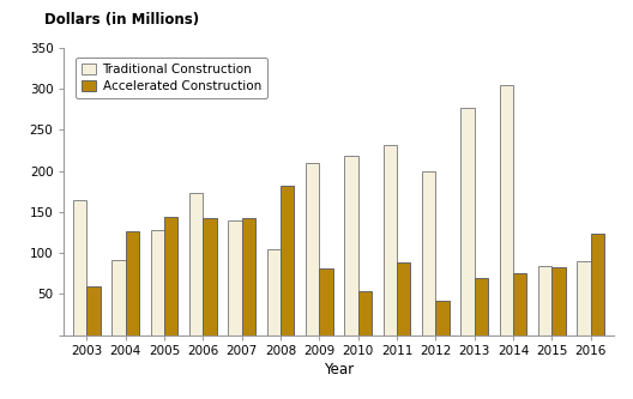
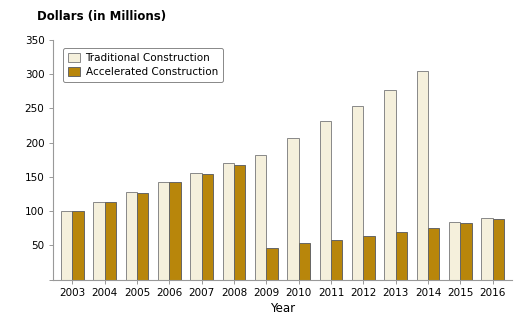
Traditional Construction/2003: 164 -> 101
Accelerated Construction/2003: 60 -> 100
Traditional Construction/2004: 92 -> 114
Accelerated Construction/2004: 126 -> 113
Accelerated Construction/2005: 144 -> 127
Traditional Construction/2006: 174 -> 143
Traditional Construction/2007: 140 -> 156
Accelerated Construction/2007: 142 -> 155
Traditional Construction/2008: 104 -> 170
Accelerated Construction/2008: 182 -> 168
Traditional Construction/2009: 210 -> 182
Accelerated Construction/2009: 82 -> 47
Traditional Construction/2010: 218 -> 207
Accelerated Construction/2011: 88 -> 58
Traditional Construction/2012: 200 -> 253
Accelerated Construction/2012: 42 -> 64
Accelerated Construction/2016: 124 -> 89
